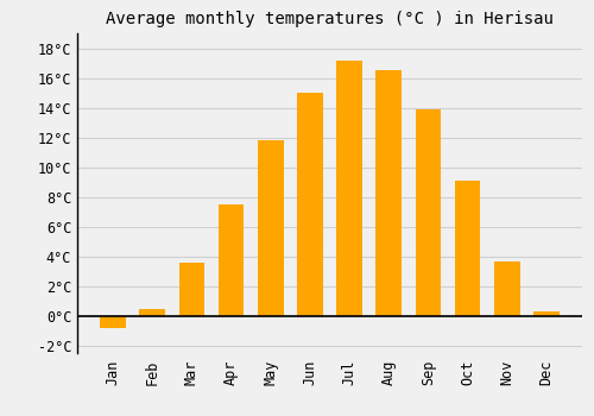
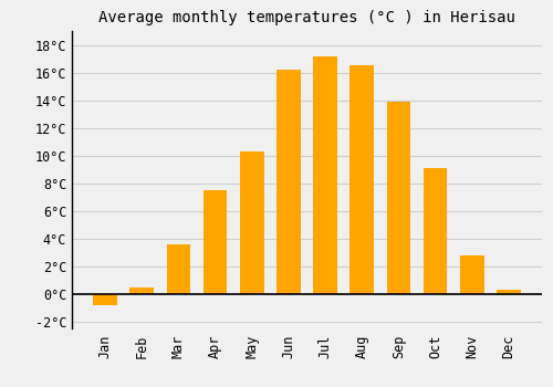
May: 11.8°C -> 10.3°C
Jun: 15.0°C -> 16.2°C
Nov: 3.7°C -> 2.8°C
